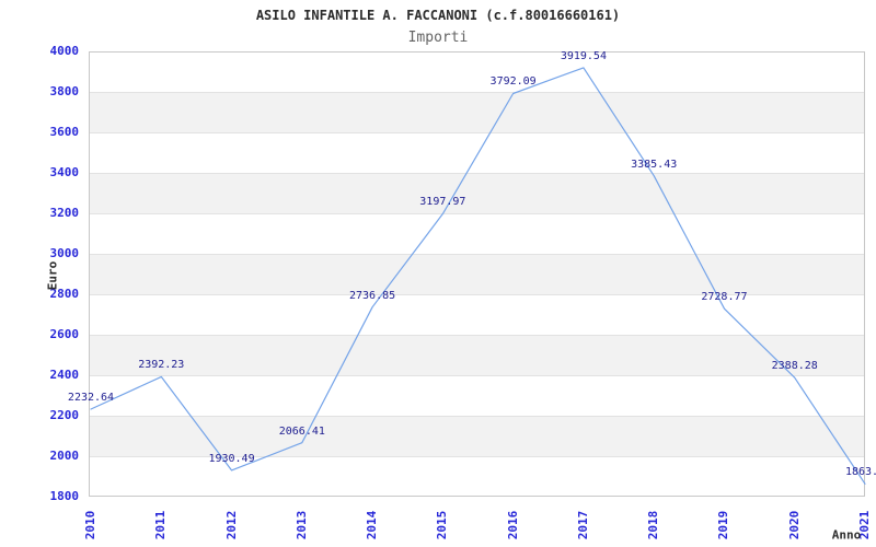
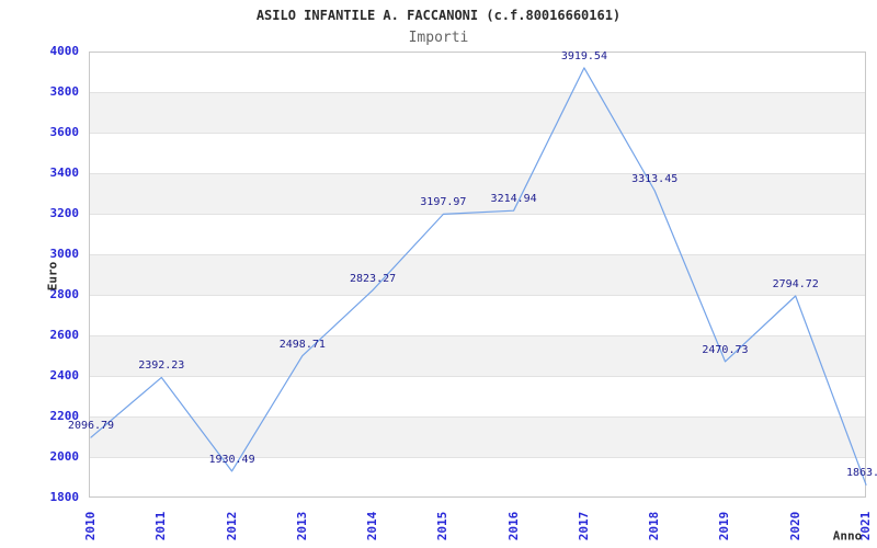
2010: 2232.64 -> 2096.79
2013: 2066.41 -> 2498.71
2014: 2736.85 -> 2823.27
2016: 3792.09 -> 3214.94
2018: 3385.43 -> 3313.45
2019: 2728.77 -> 2470.73
2020: 2388.28 -> 2794.72
